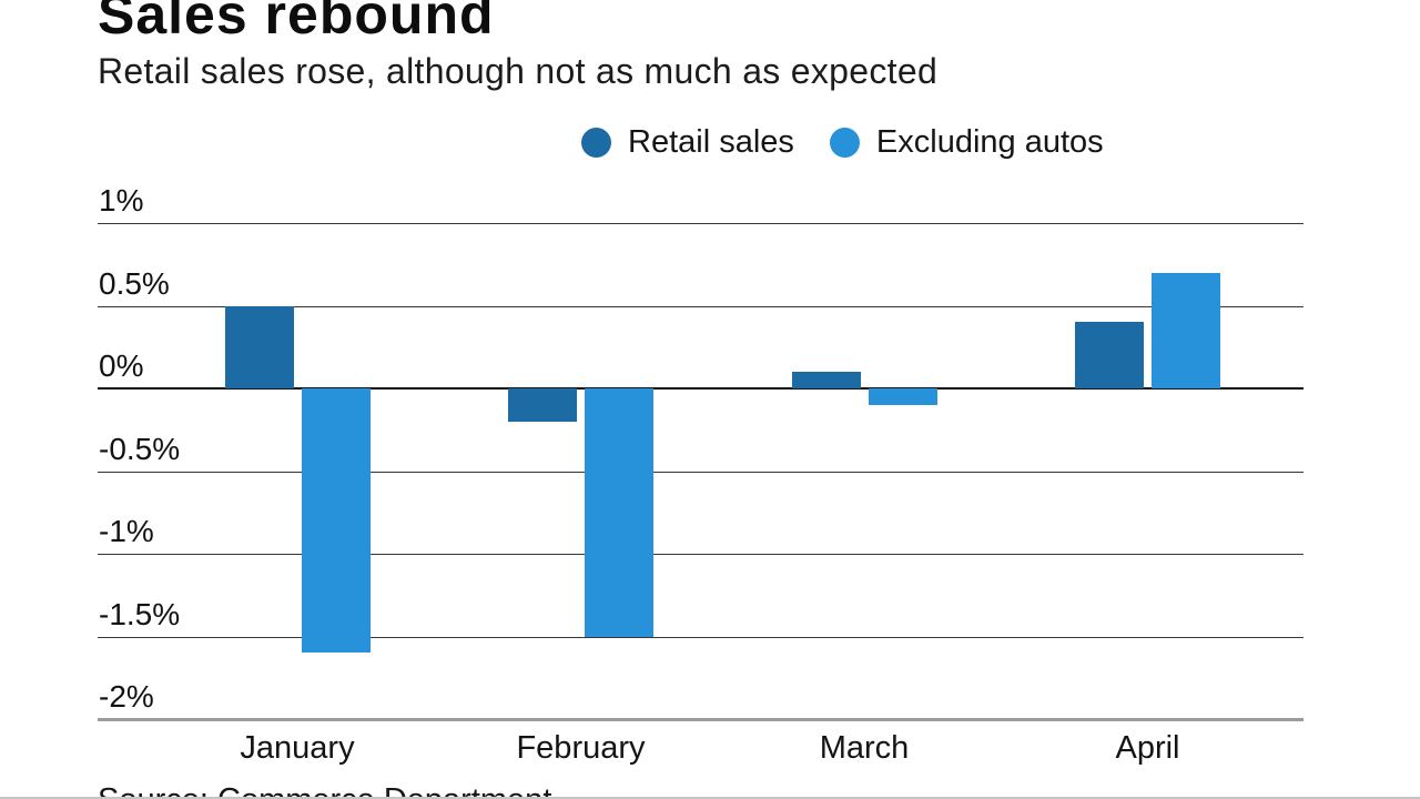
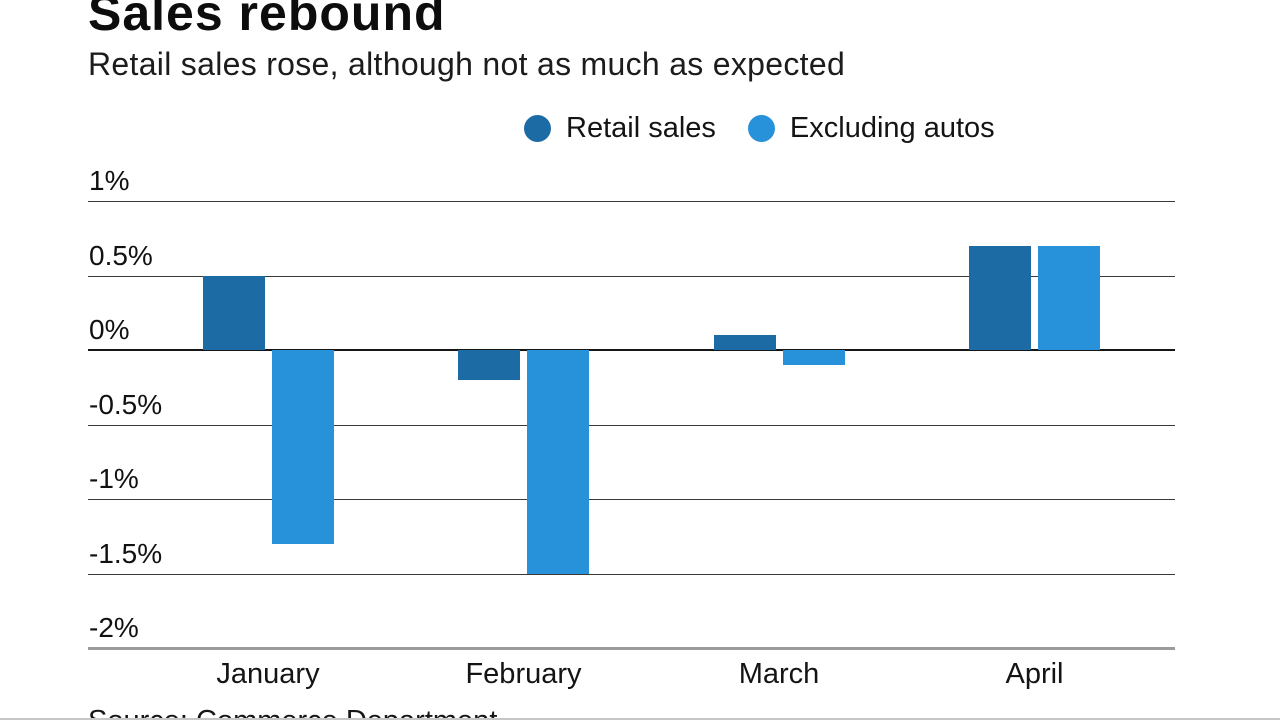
Excluding autos/January: -1.6% -> -1.3%
Retail sales/April: 0.4% -> 0.7%
